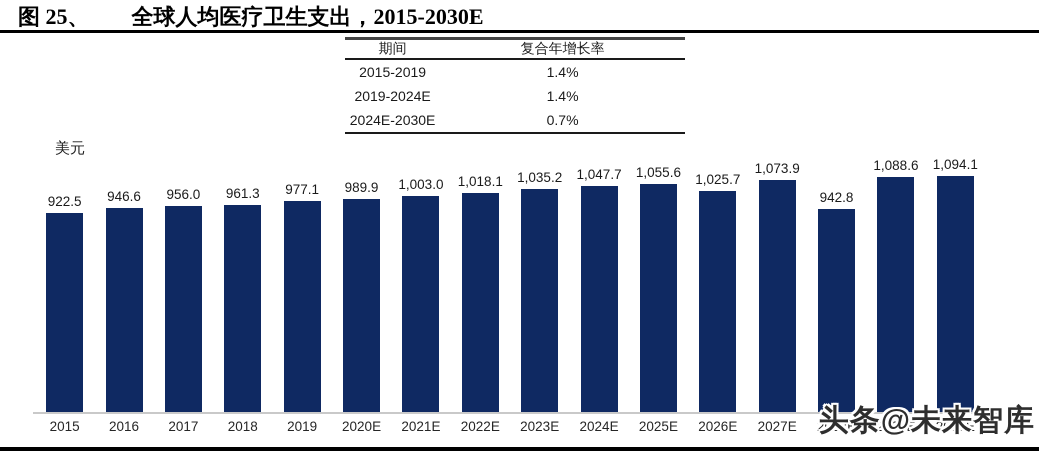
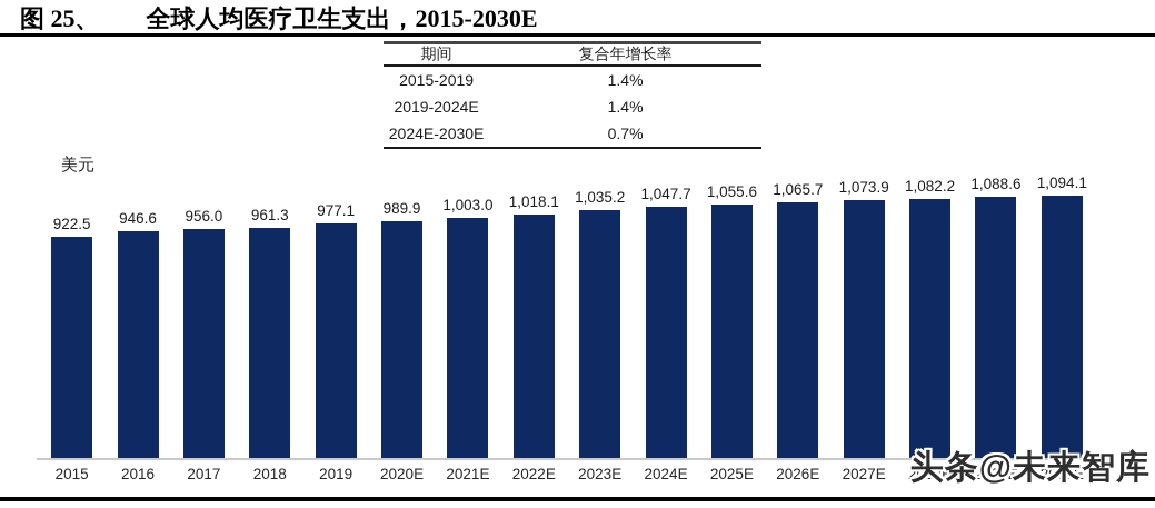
2026E: 1,025.7 -> 1,065.7
2028E: 942.8 -> 1,082.2
